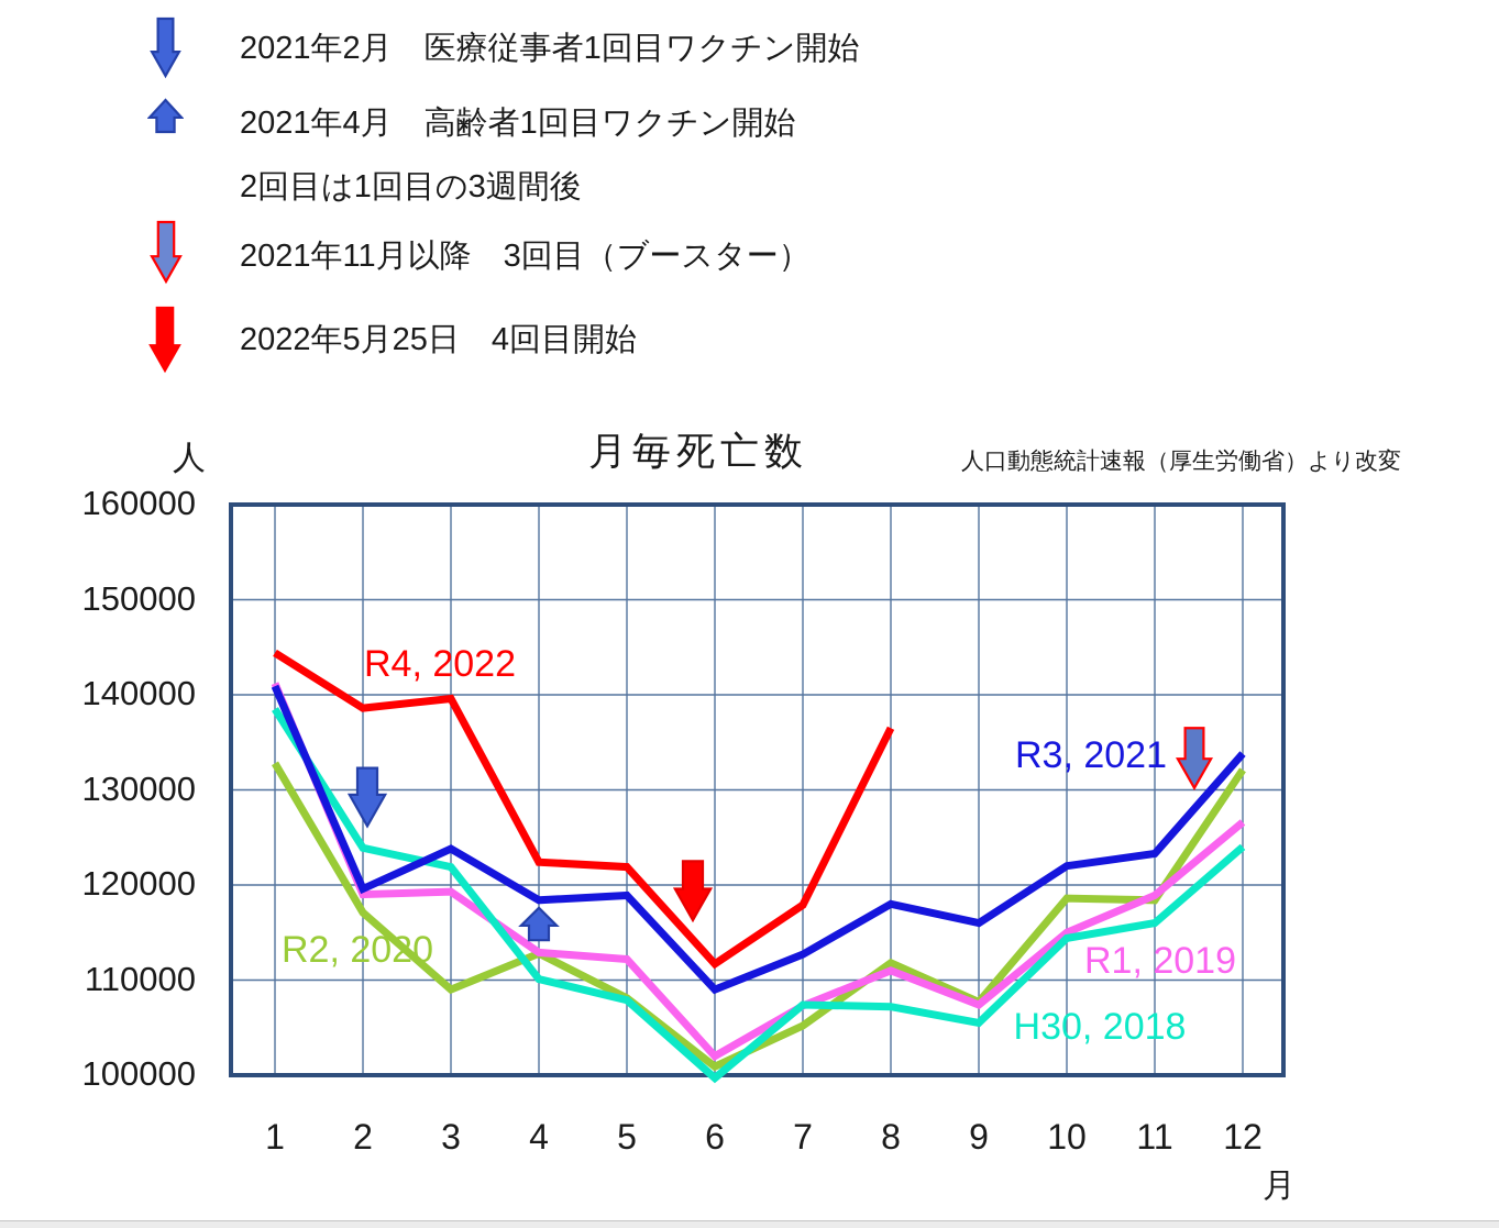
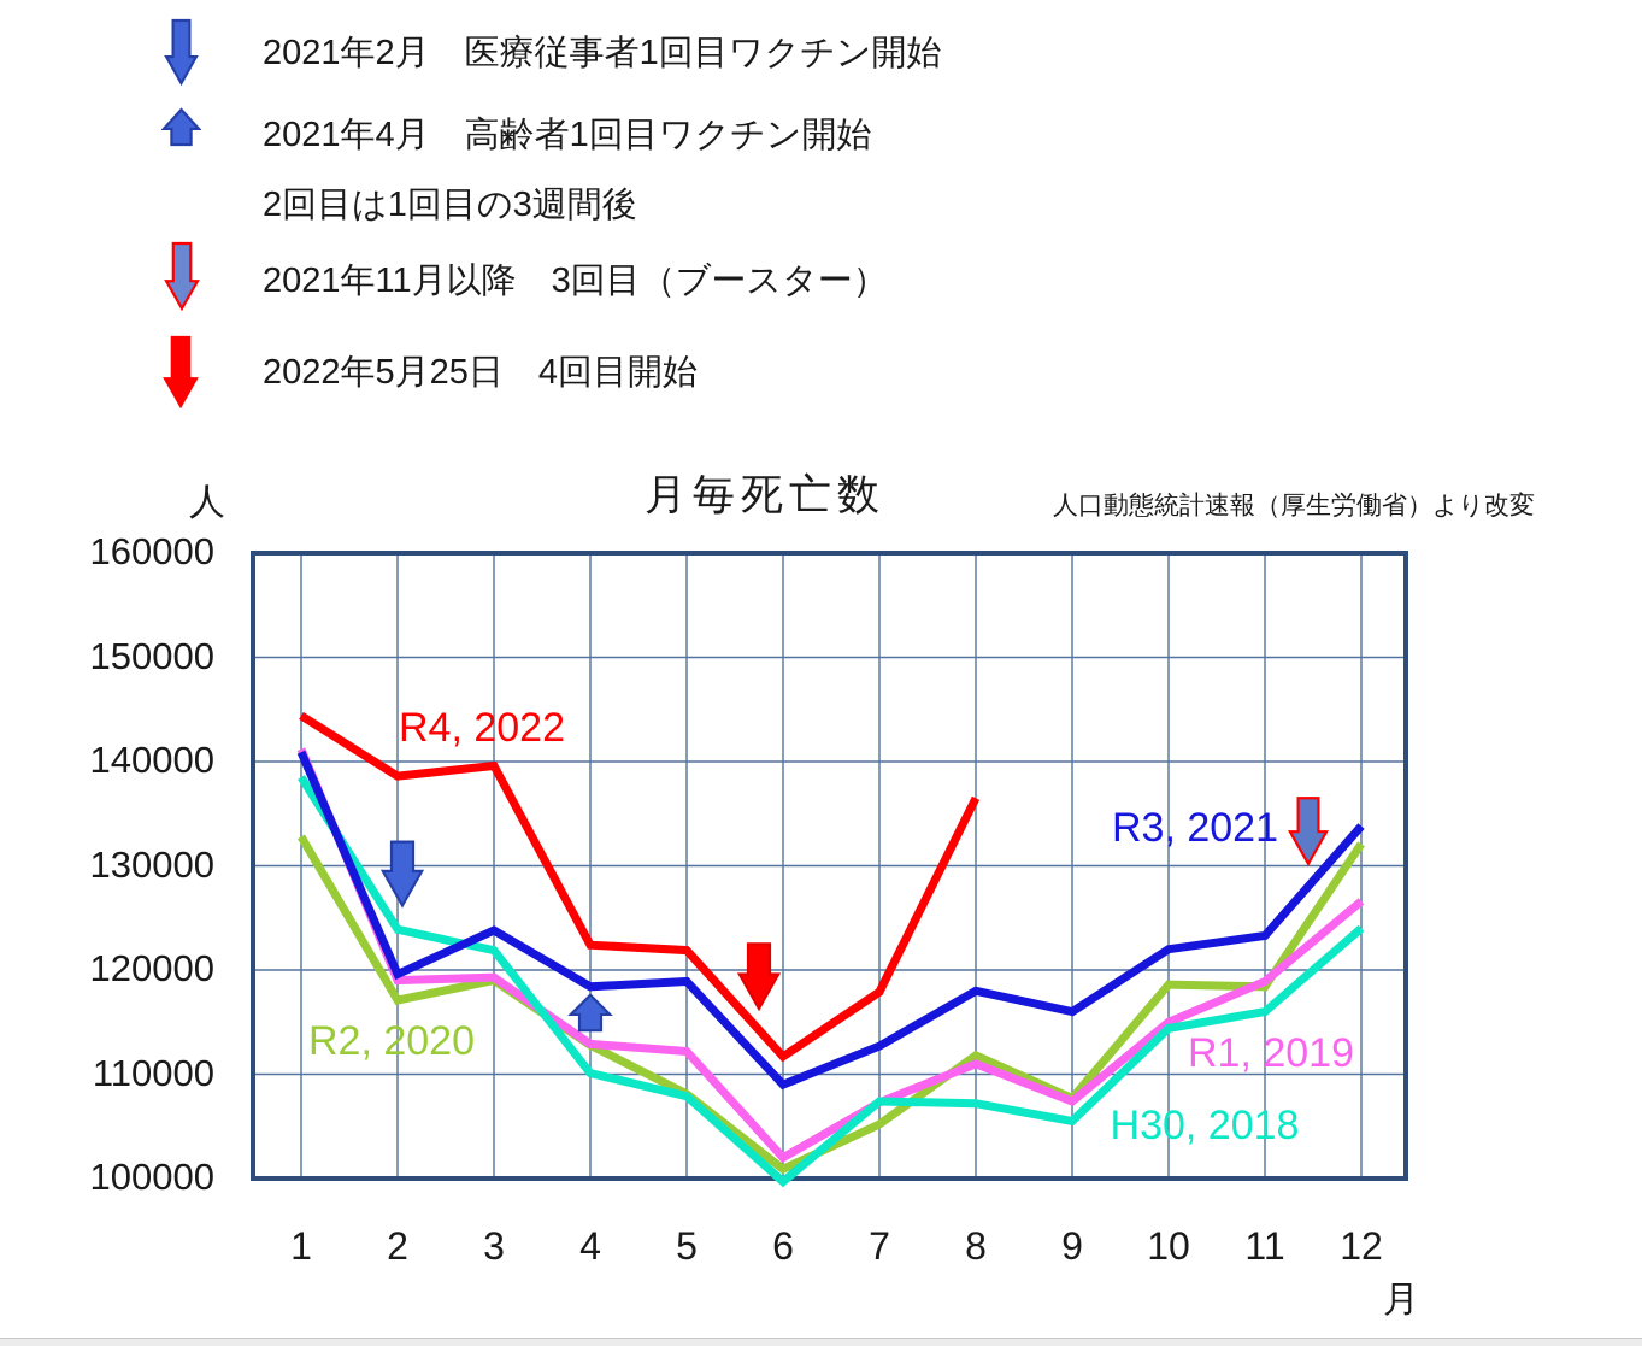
R2, 2020/3: 109000 -> 119000
